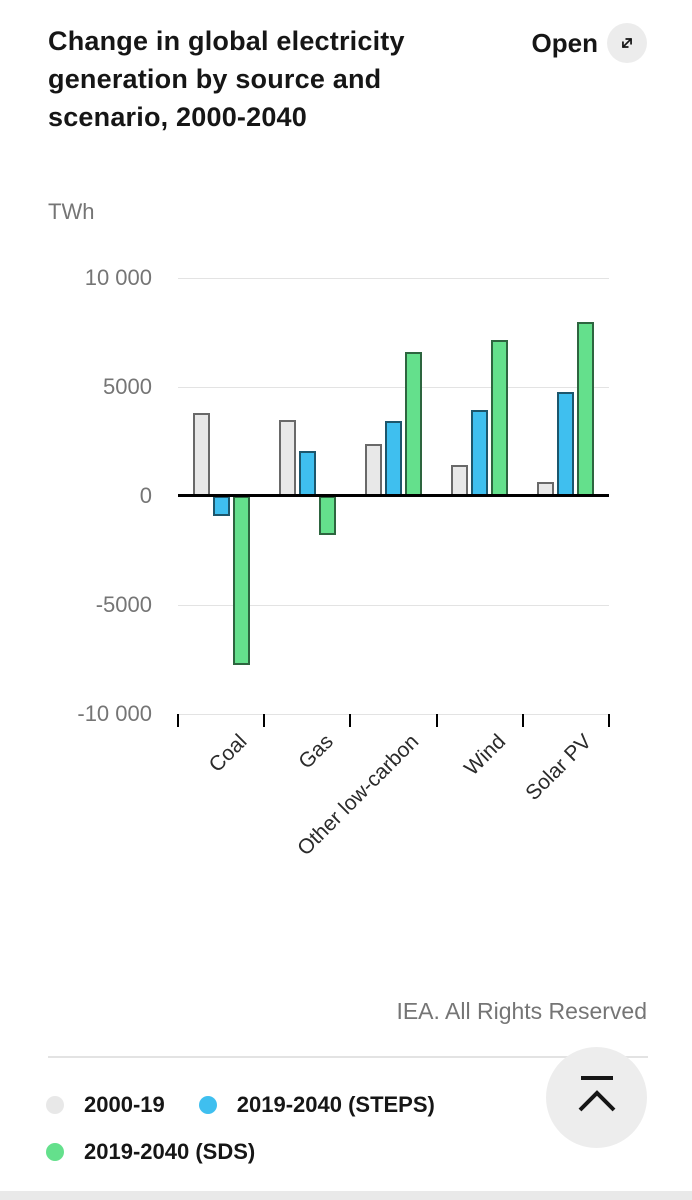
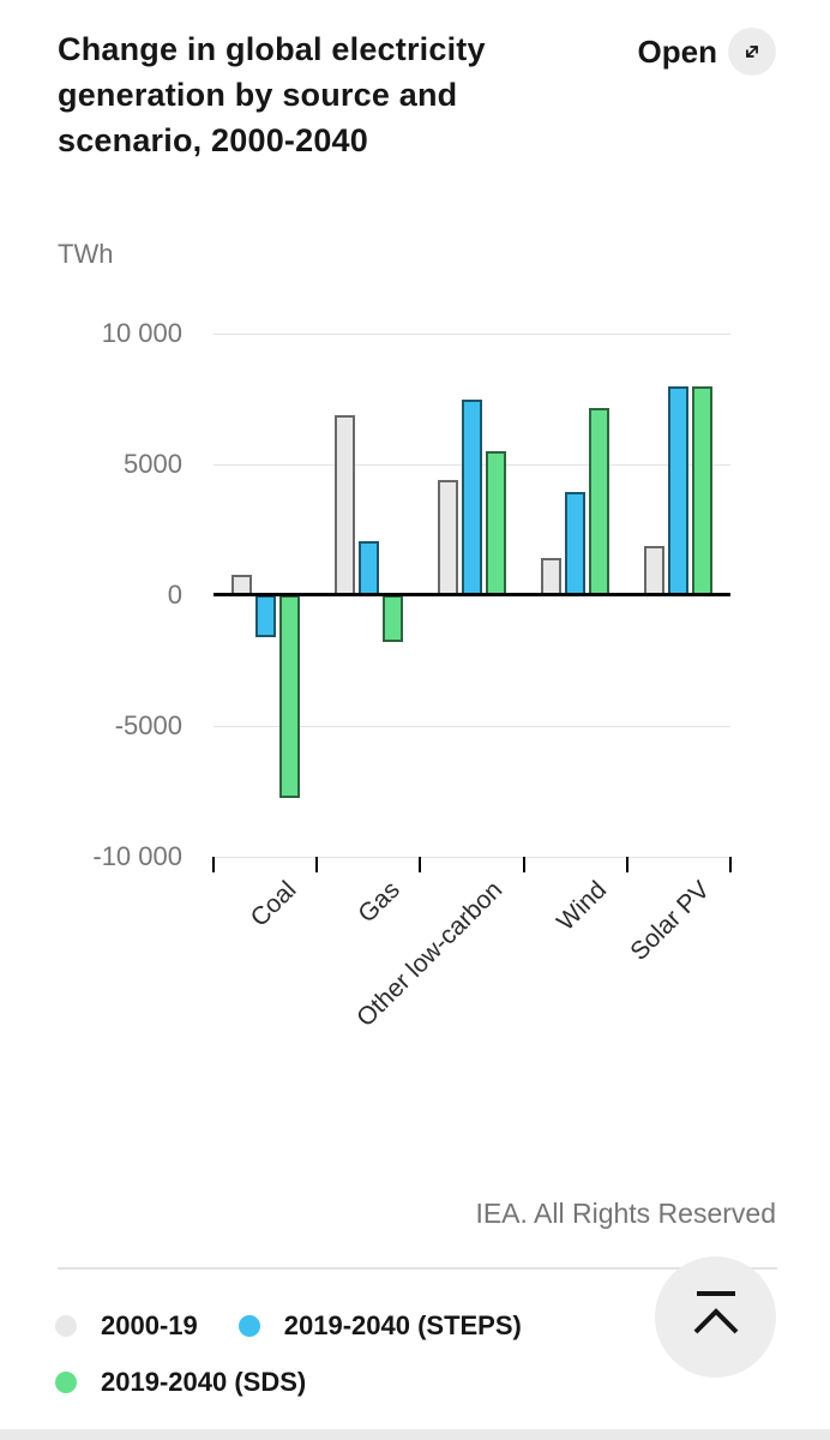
2000-19/Coal: 3800 -> 800
2019-2040 (STEPS)/Coal: -900 -> -1600
2000-19/Gas: 3500 -> 6900
2000-19/Other low-carbon: 2400 -> 4400
2019-2040 (STEPS)/Other low-carbon: 3400 -> 7500
2019-2040 (SDS)/Other low-carbon: 6600 -> 5500
2000-19/Solar PV: 600 -> 1900
2019-2040 (STEPS)/Solar PV: 4800 -> 8000
